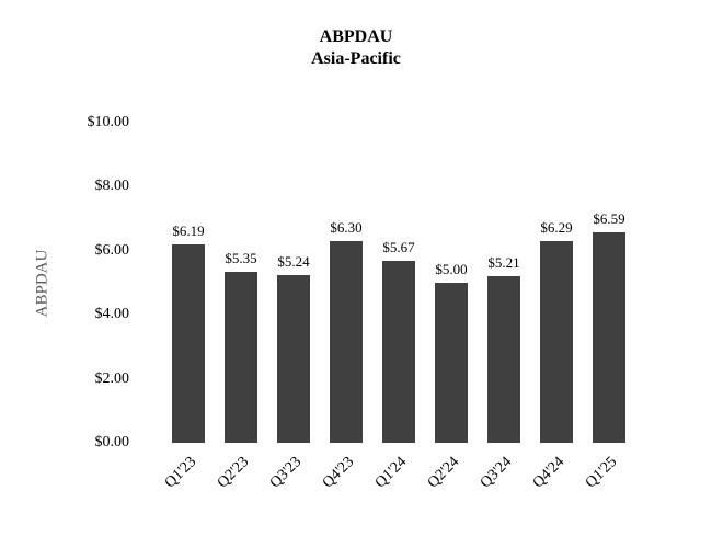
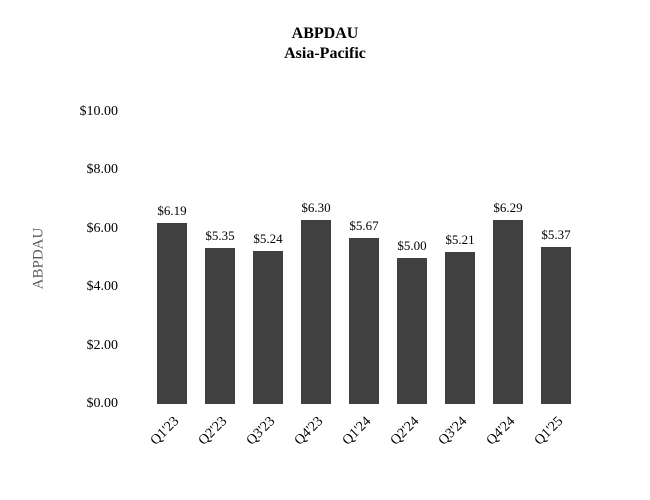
Q1'25: $6.59 -> $5.37
